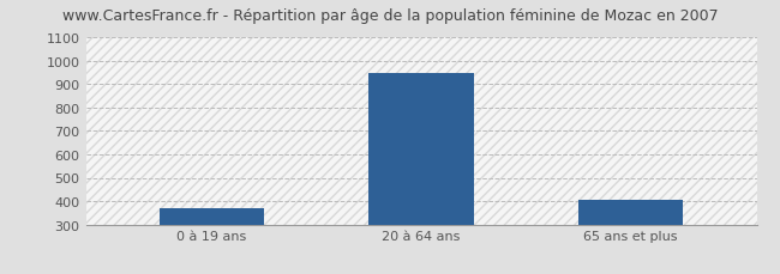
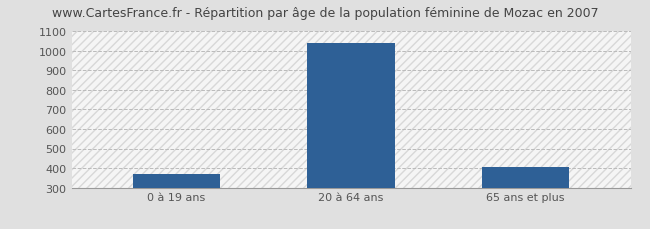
20 à 64 ans: 950 -> 1040
